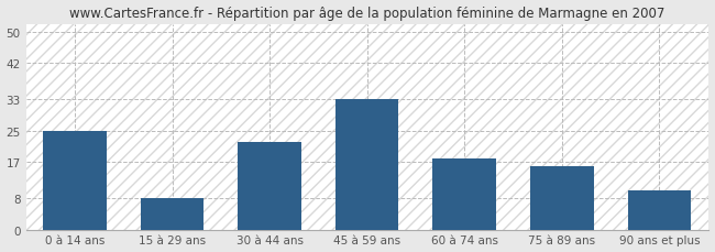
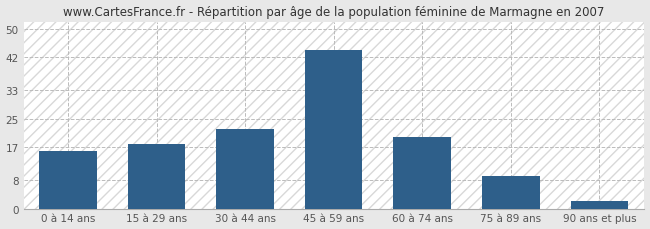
0 à 14 ans: 25 -> 16
15 à 29 ans: 8 -> 18
45 à 59 ans: 33 -> 44
60 à 74 ans: 18 -> 20
75 à 89 ans: 16 -> 9
90 ans et plus: 10 -> 2
